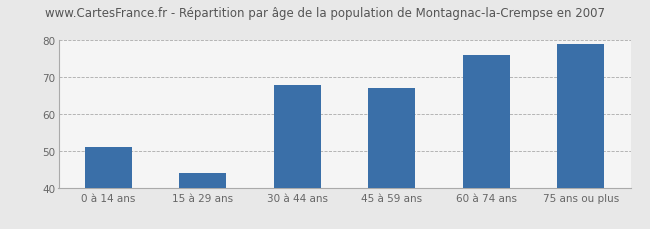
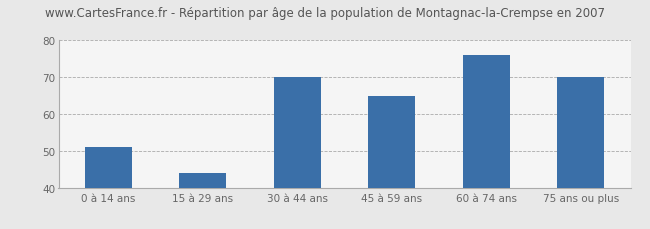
30 à 44 ans: 68 -> 70
45 à 59 ans: 67 -> 65
75 ans ou plus: 79 -> 70
